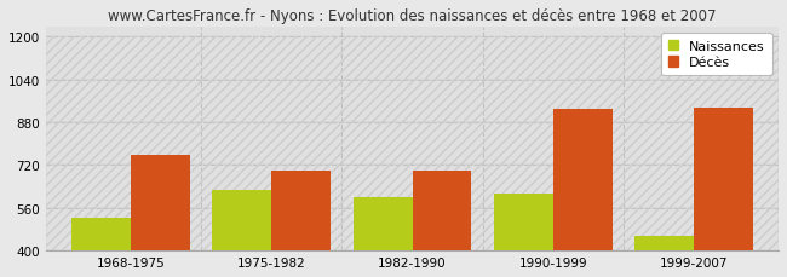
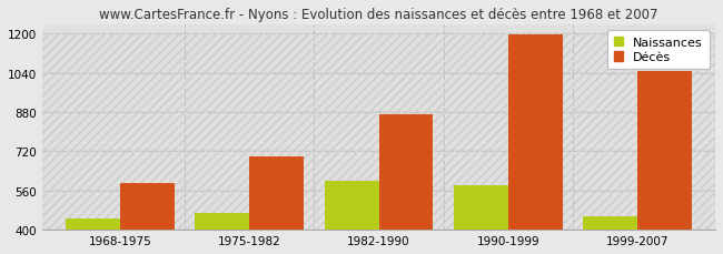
Naissances/1968-1975: 525 -> 445
Décès/1968-1975: 760 -> 590
Naissances/1975-1982: 625 -> 470
Décès/1982-1990: 700 -> 870
Naissances/1990-1999: 615 -> 580
Décès/1990-1999: 930 -> 1195
Décès/1999-2007: 935 -> 1050
